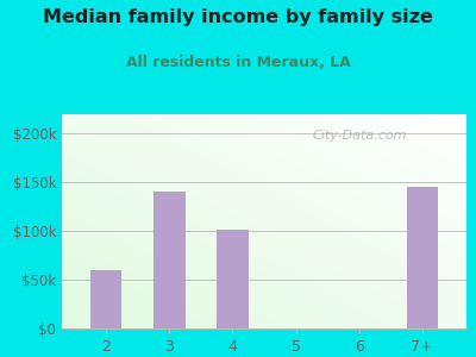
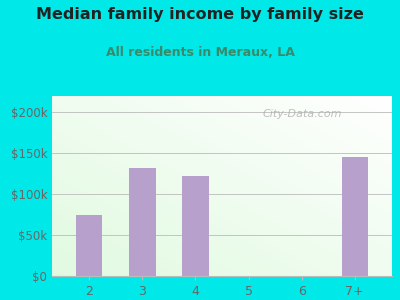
2: $60k -> $74k
3: $140k -> $132k
4: $102k -> $122k
